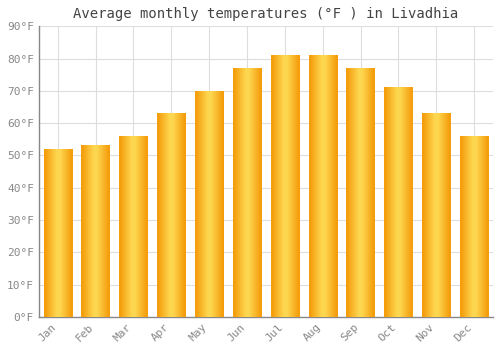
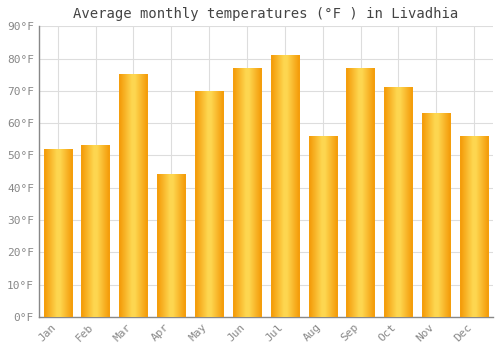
Mar: 56°F -> 75°F
Apr: 63°F -> 44°F
Aug: 81°F -> 56°F
